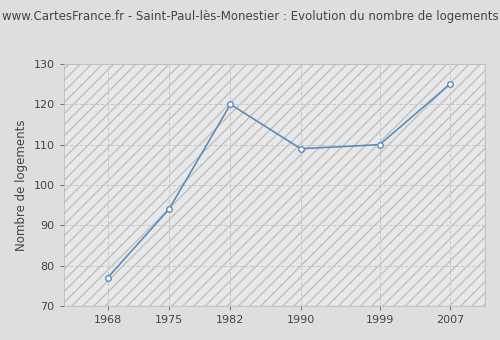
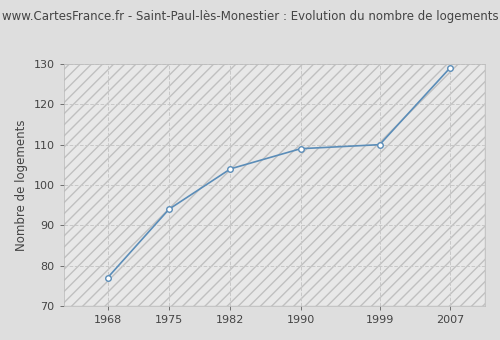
1982: 120 -> 104
2007: 125 -> 129
